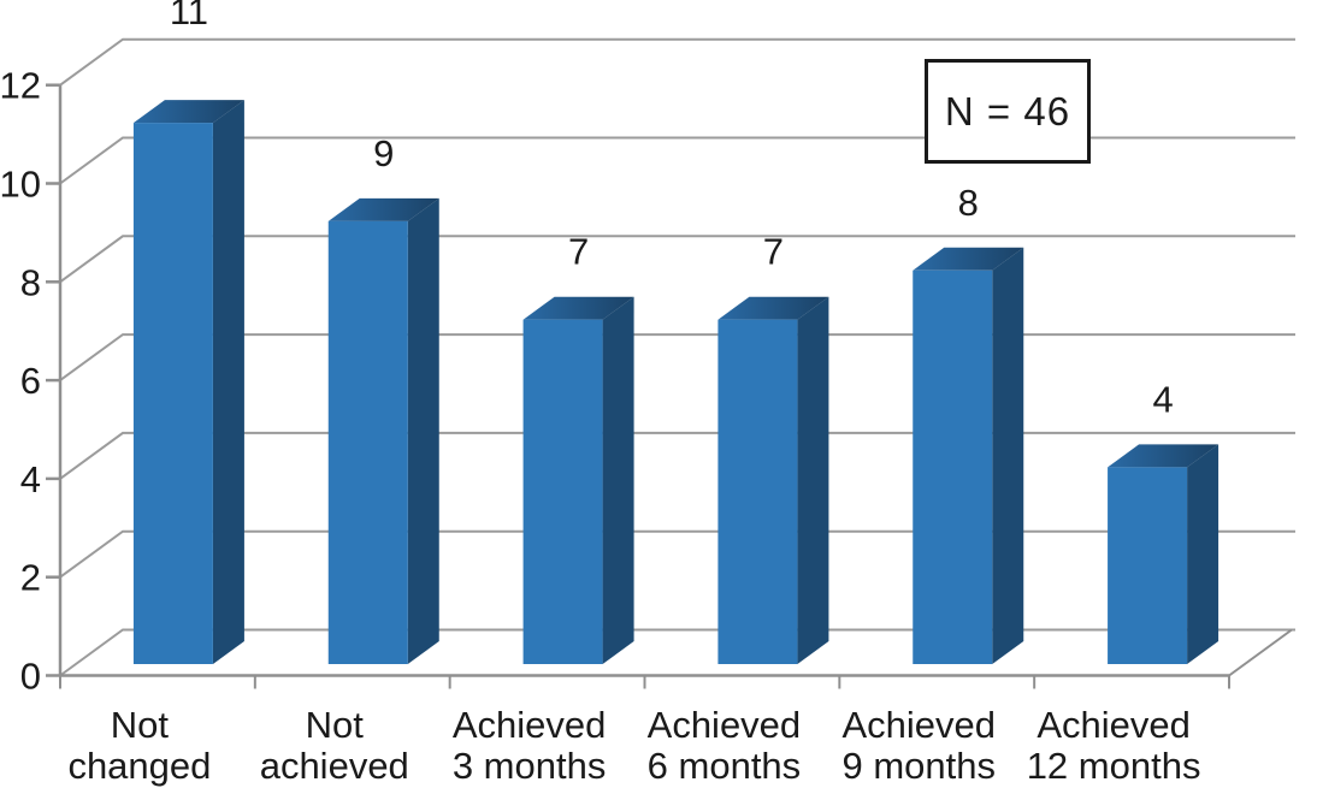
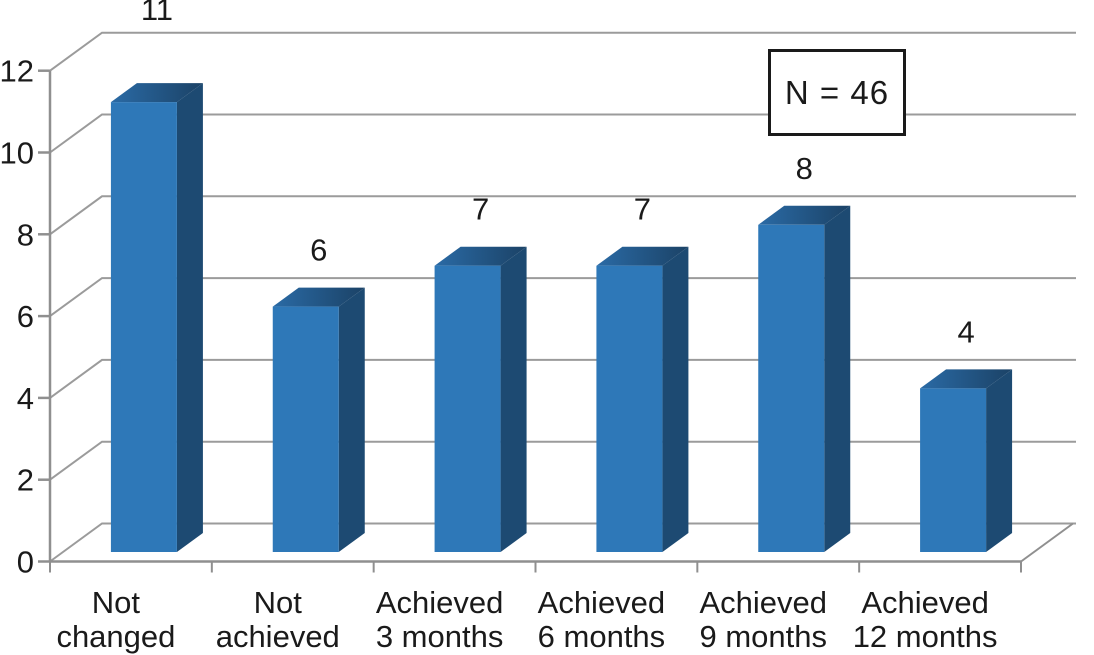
Not achieved: 9 -> 6
